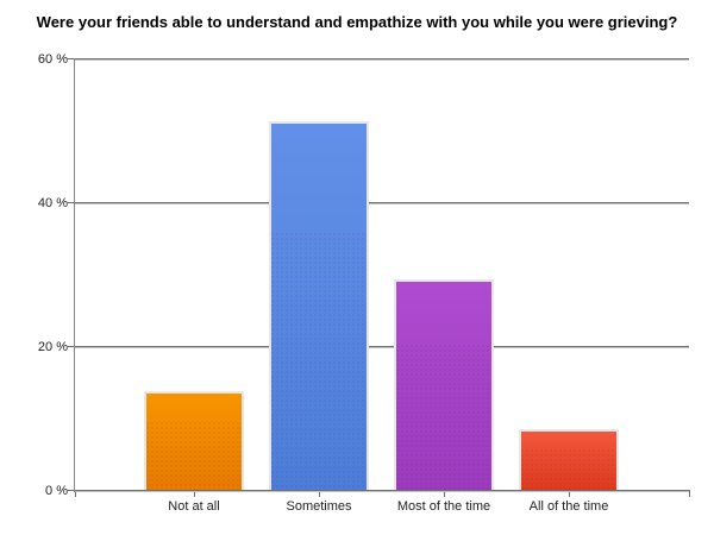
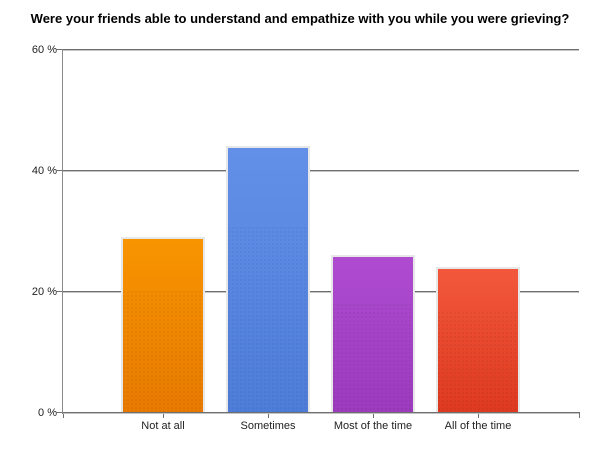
Not at all: 14% -> 29%
Sometimes: 51% -> 44%
Most of the time: 29% -> 26%
All of the time: 8% -> 24%
